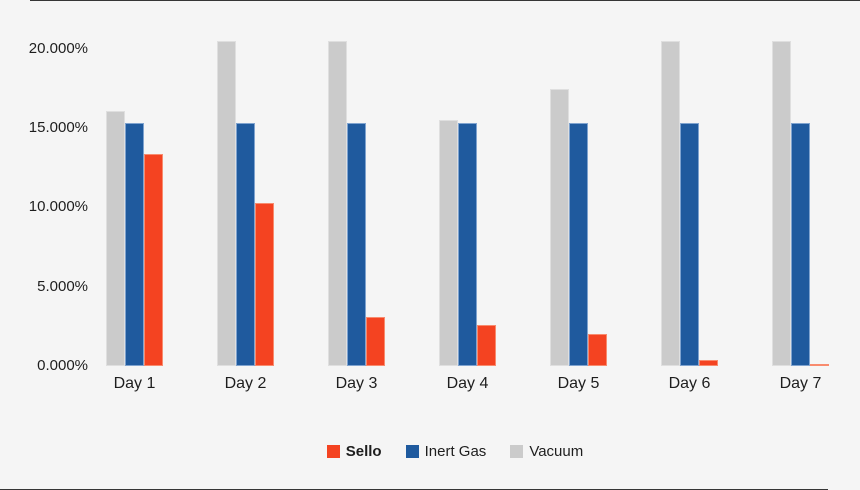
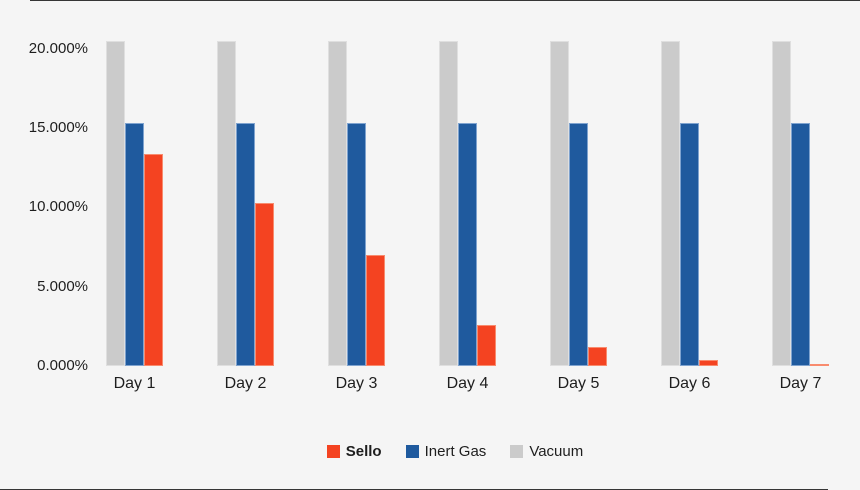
Vacuum/Day 1: 16.1% -> 20.5%
Sello/Day 3: 3.1% -> 7.0%
Vacuum/Day 4: 15.5% -> 20.5%
Sello/Day 5: 2.0% -> 1.2%
Vacuum/Day 5: 17.5% -> 20.5%
